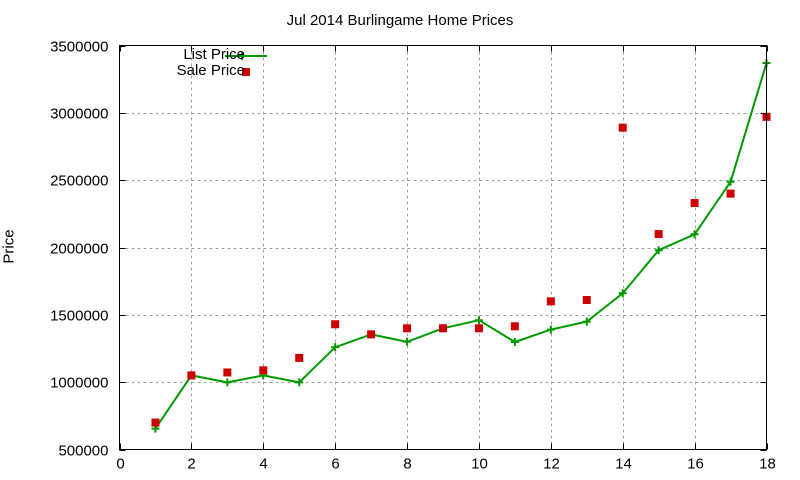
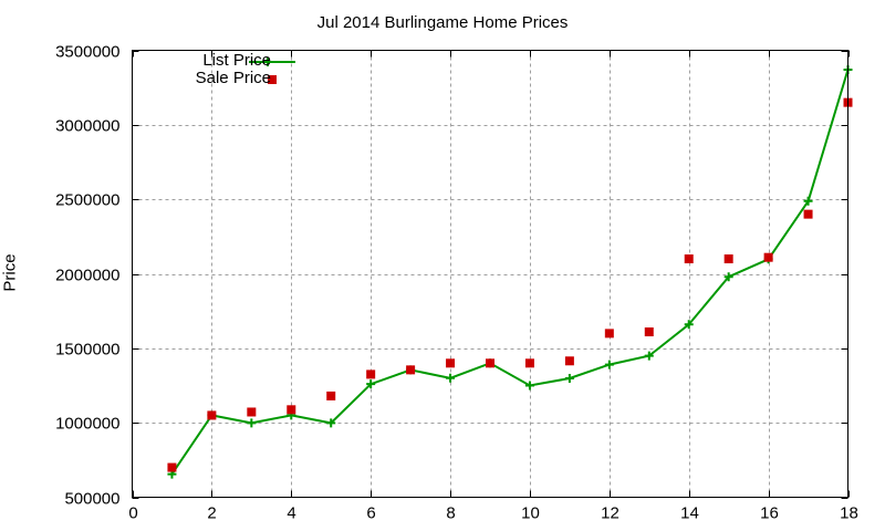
Sale Price/6: 1430000 -> 1320000
List Price/10: 1460000 -> 1250000
Sale Price/14: 2890000 -> 2100000
Sale Price/16: 2330000 -> 2110000
Sale Price/18: 2970000 -> 3150000
